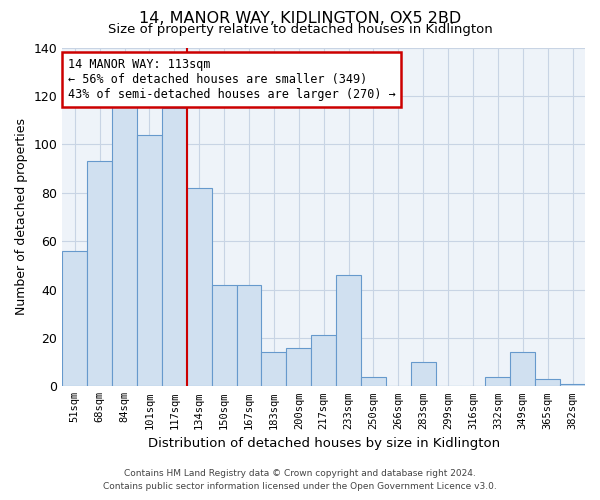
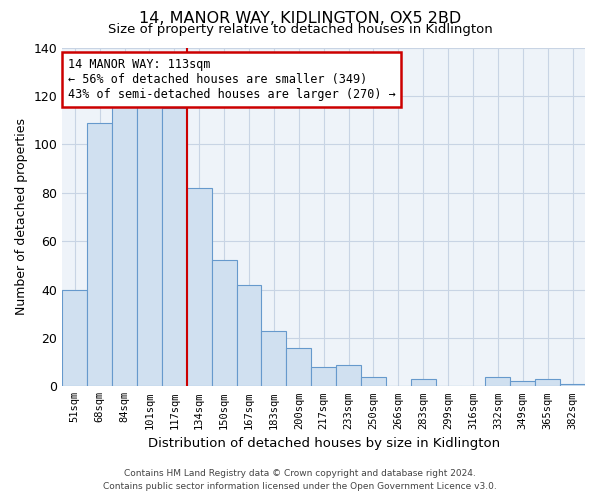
51sqm: 56 -> 40
68sqm: 93 -> 109
101sqm: 104 -> 116
150sqm: 42 -> 52
183sqm: 14 -> 23
217sqm: 21 -> 8
233sqm: 46 -> 9
283sqm: 10 -> 3
349sqm: 14 -> 2
